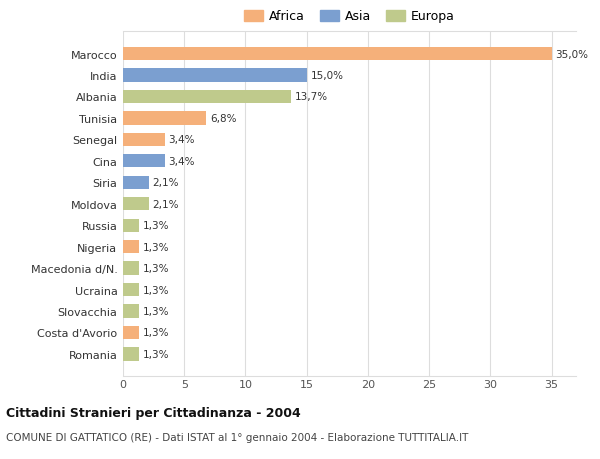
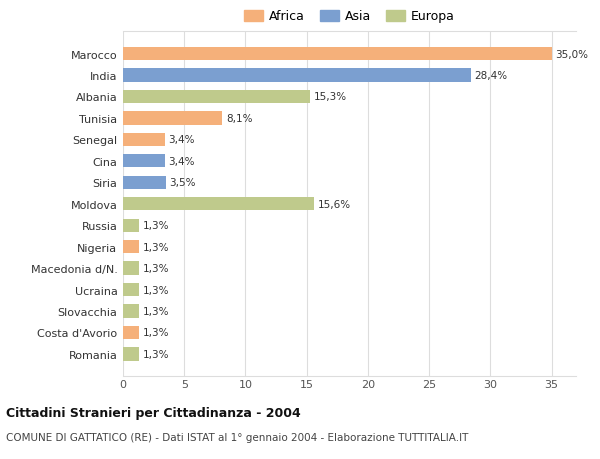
India: 15,0% -> 28,4%
Albania: 13,7% -> 15,3%
Tunisia: 6,8% -> 8,1%
Siria: 2,1% -> 3,5%
Moldova: 2,1% -> 15,6%
